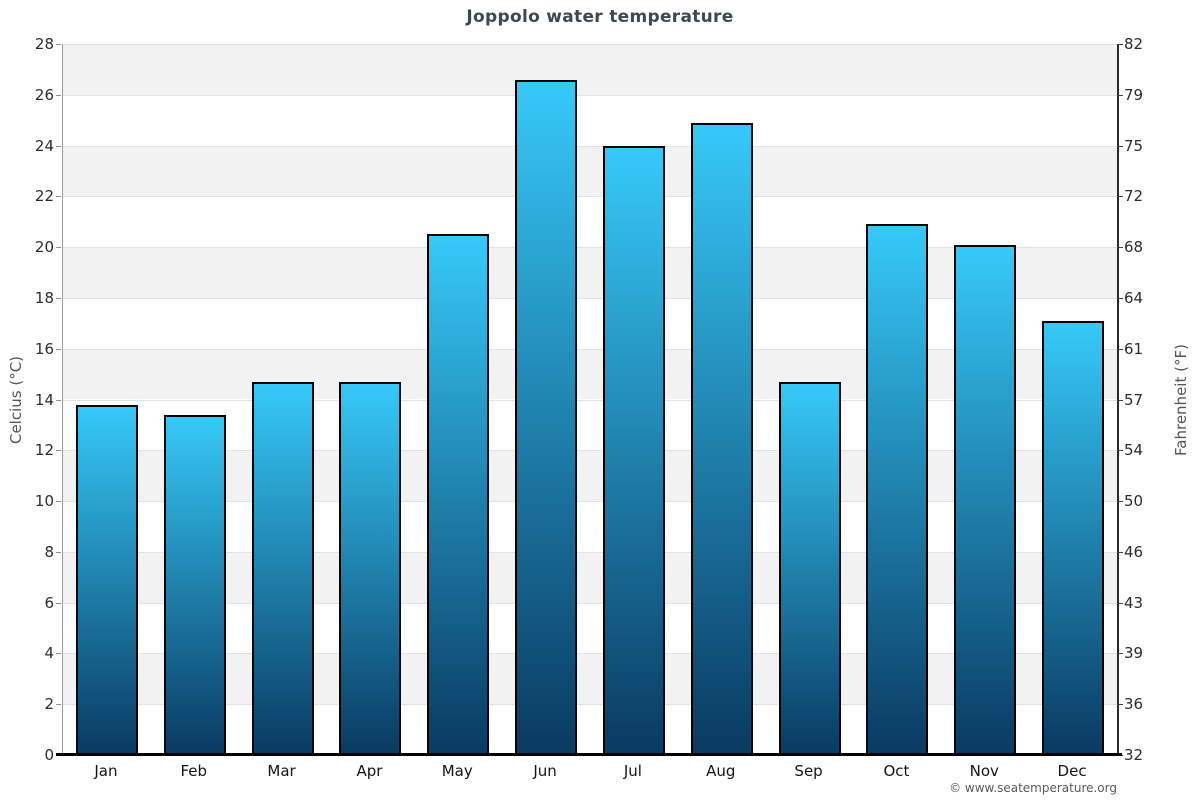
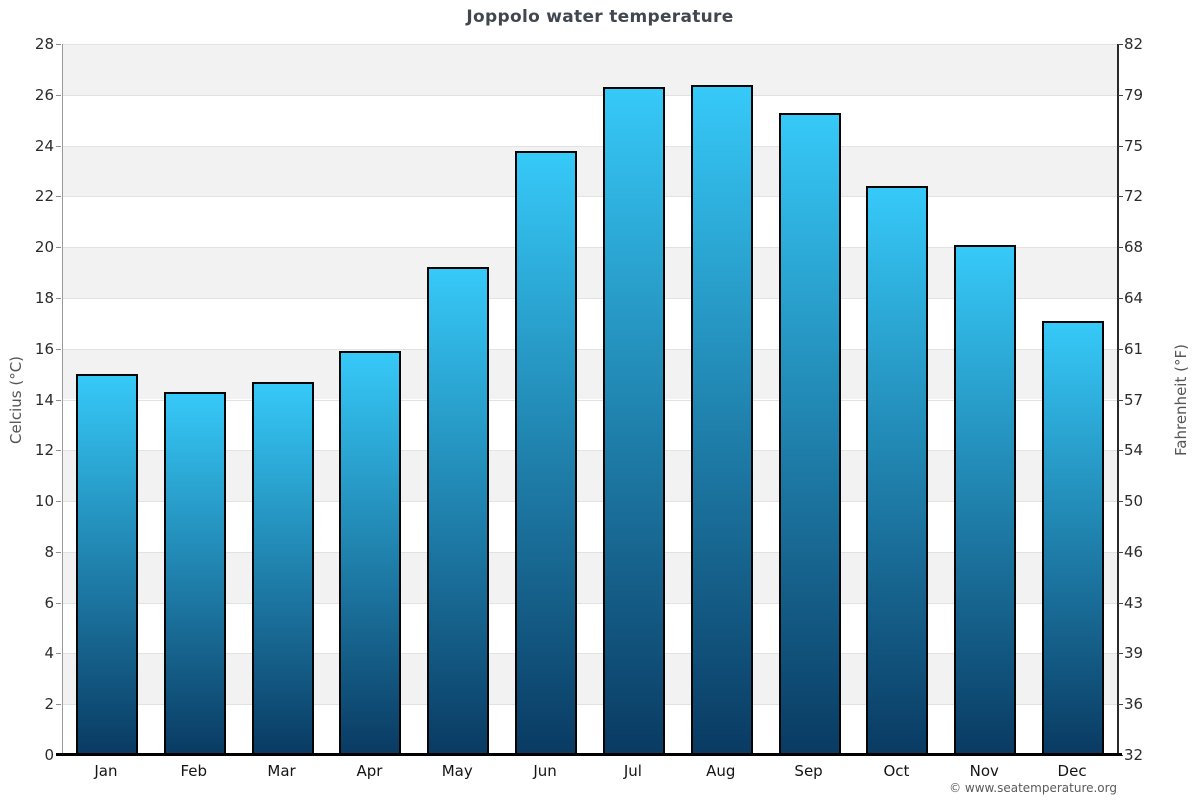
Jan: 13.8 -> 15.0
Feb: 13.4 -> 14.3
Apr: 14.7 -> 15.9
May: 20.5 -> 19.2
Jun: 26.6 -> 23.8
Jul: 24.0 -> 26.3
Aug: 24.9 -> 26.4
Sep: 14.7 -> 25.3
Oct: 20.9 -> 22.4
